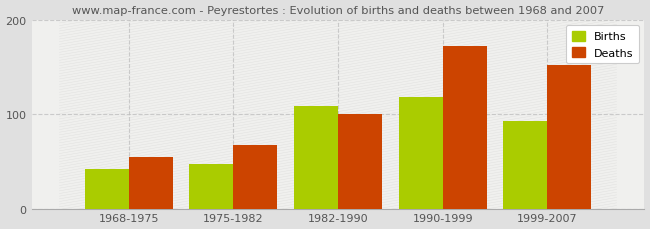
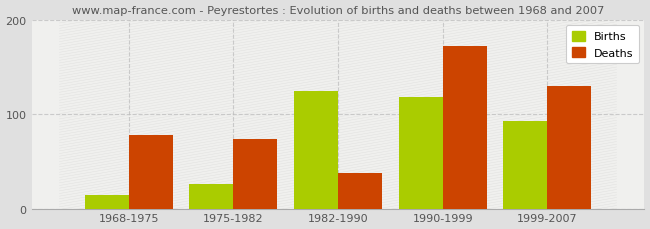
Births/1968-1975: 42 -> 14
Deaths/1968-1975: 55 -> 78
Births/1975-1982: 47 -> 26
Deaths/1975-1982: 67 -> 74
Births/1982-1990: 109 -> 124
Deaths/1982-1990: 100 -> 38
Deaths/1999-2007: 152 -> 130
